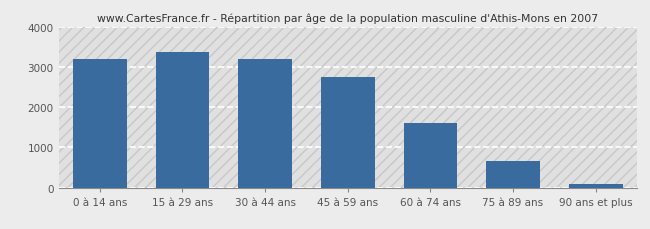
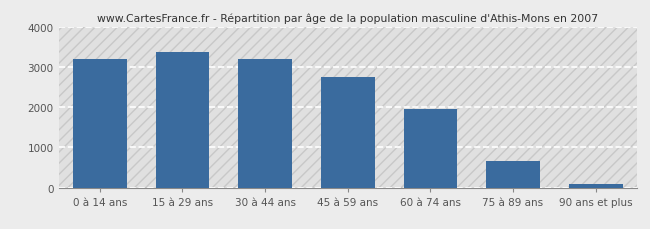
60 à 74 ans: 1600 -> 1950
